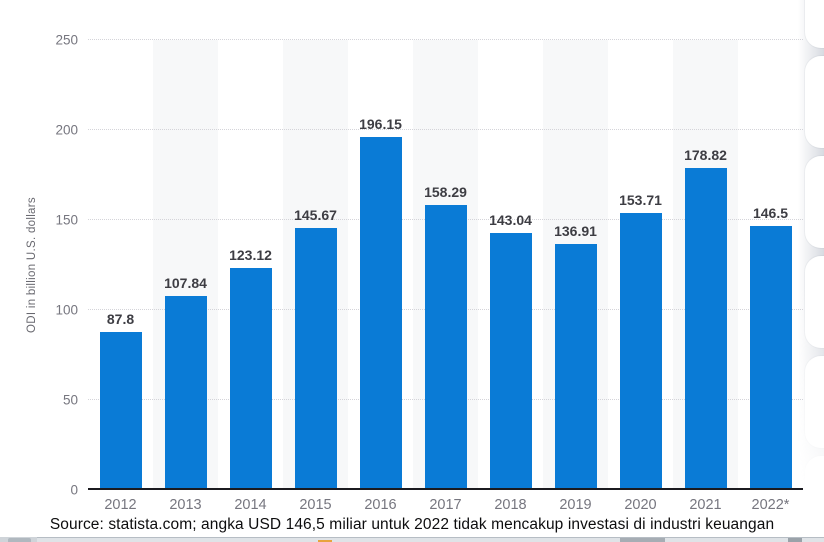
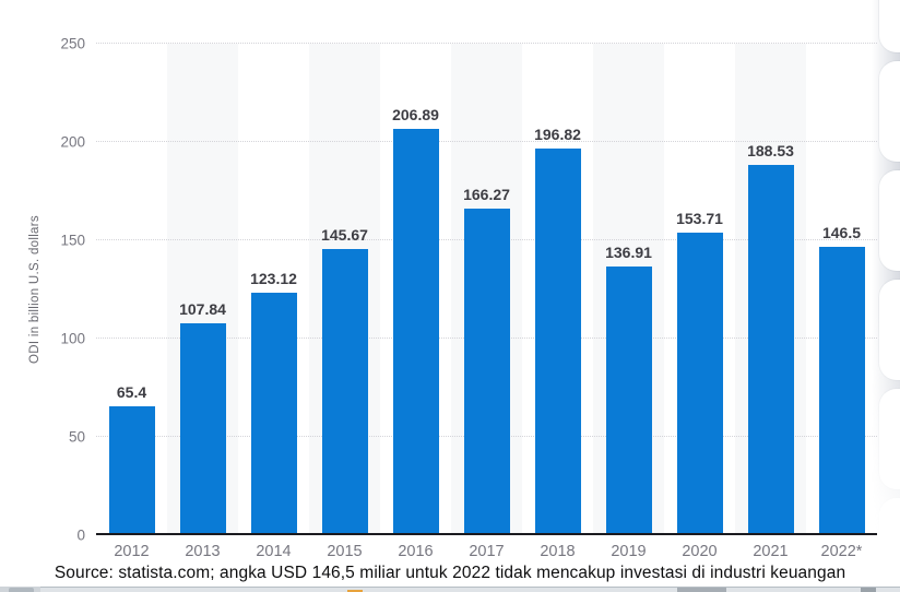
2012: 87.8 -> 65.4
2016: 196.15 -> 206.89
2017: 158.29 -> 166.27
2018: 143.04 -> 196.82
2021: 178.82 -> 188.53
